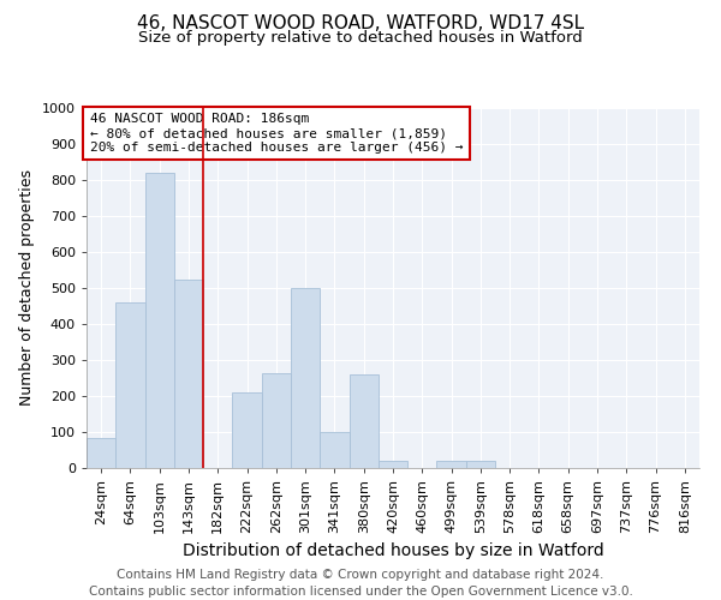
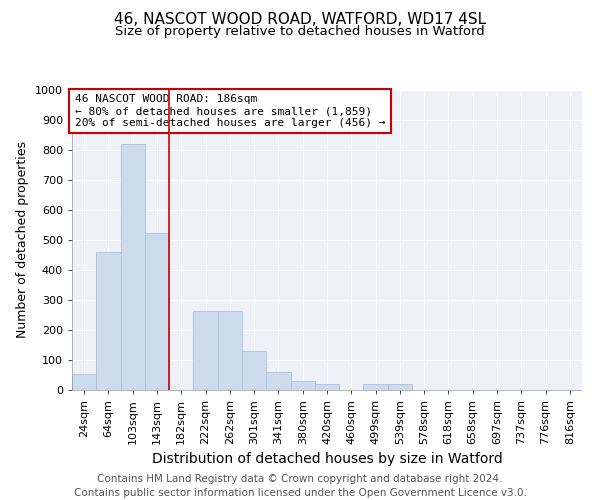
24sqm: 85 -> 55
222sqm: 210 -> 265
301sqm: 500 -> 130
341sqm: 100 -> 60
380sqm: 260 -> 30
